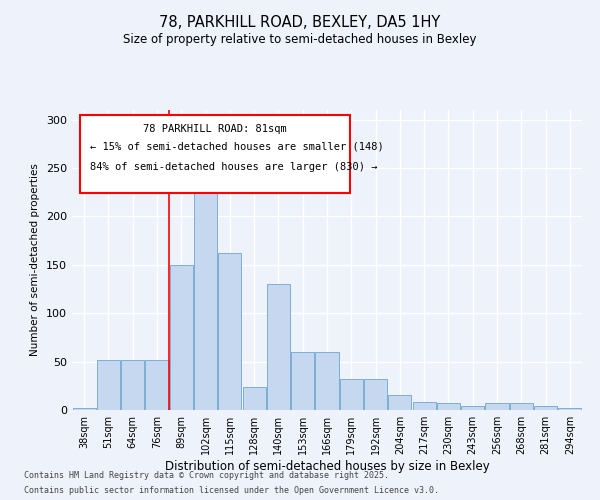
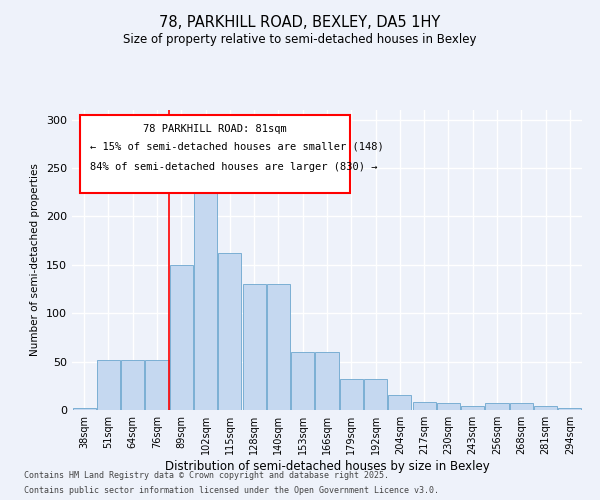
128sqm: 24 -> 130
